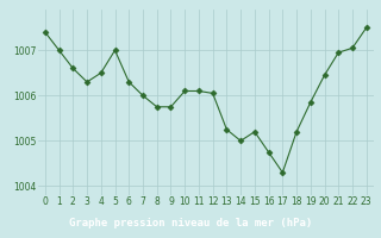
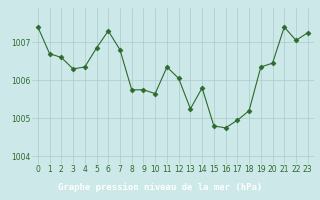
1: 1007.00 -> 1006.70
4: 1006.50 -> 1006.35
5: 1007.00 -> 1006.85
6: 1006.30 -> 1007.30
7: 1006.00 -> 1006.80
10: 1006.10 -> 1005.65
11: 1006.10 -> 1006.35
14: 1005.00 -> 1005.80
15: 1005.20 -> 1004.80
17: 1004.30 -> 1004.95
19: 1005.85 -> 1006.35
21: 1006.95 -> 1007.40
23: 1007.50 -> 1007.25
